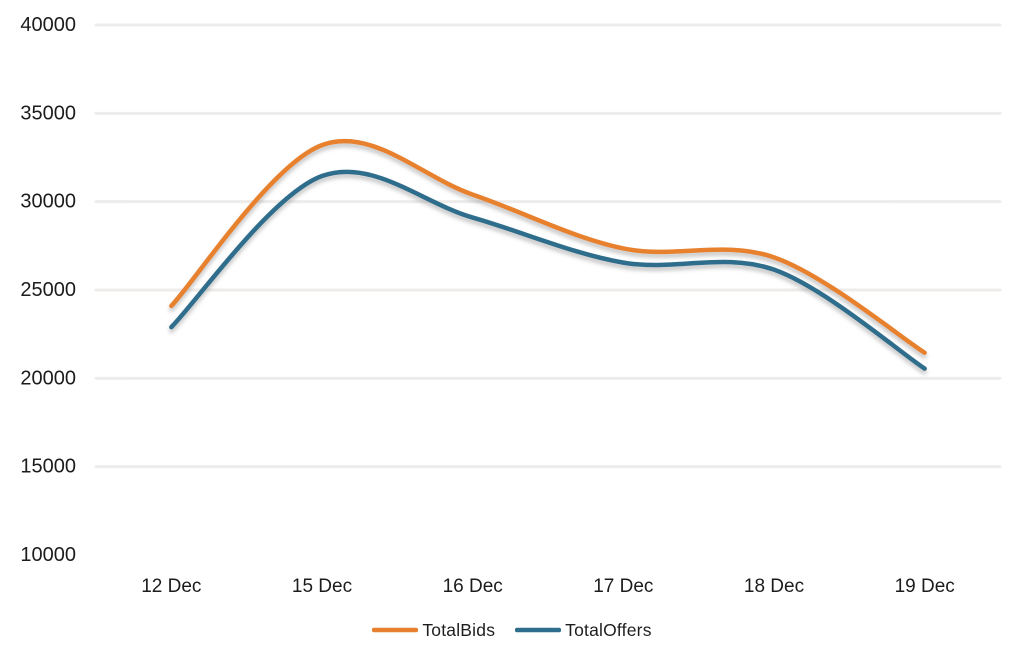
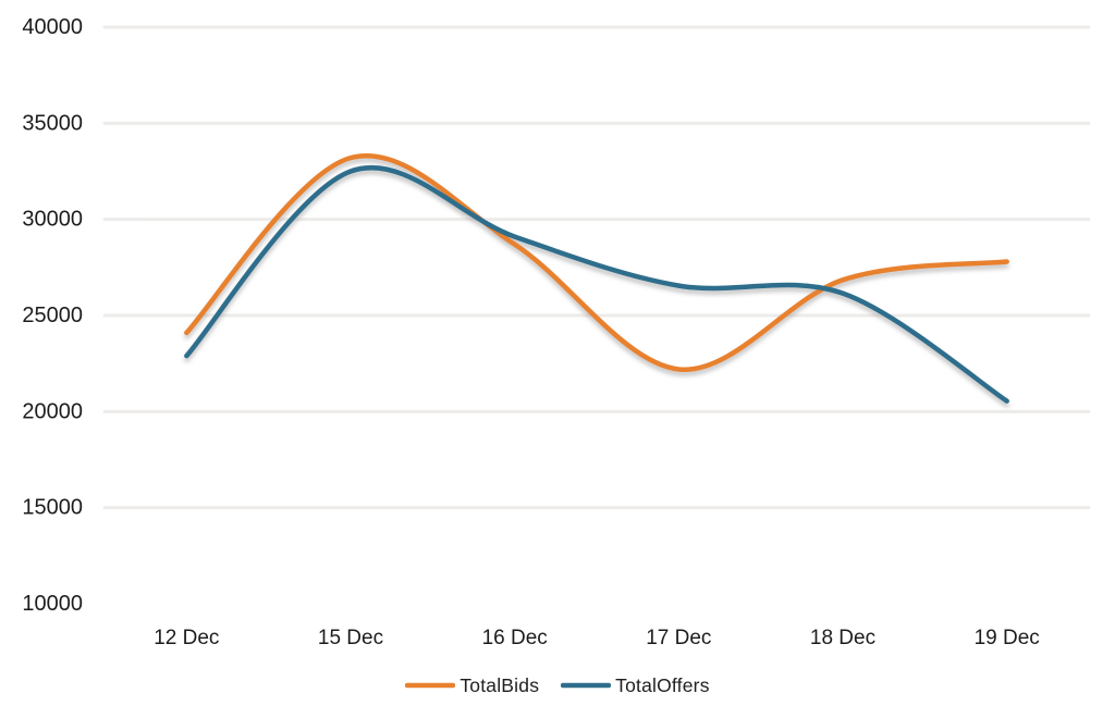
TotalOffers/15 Dec: 31400 -> 32500
TotalBids/16 Dec: 30400 -> 28700
TotalBids/17 Dec: 27400 -> 22200
TotalBids/19 Dec: 21400 -> 27800
